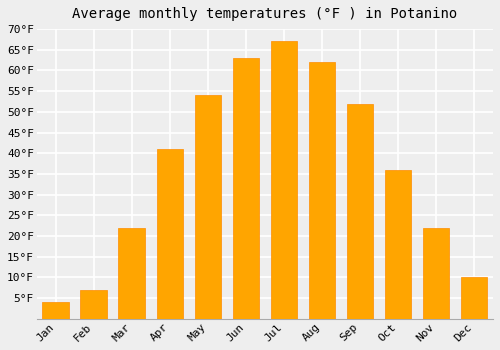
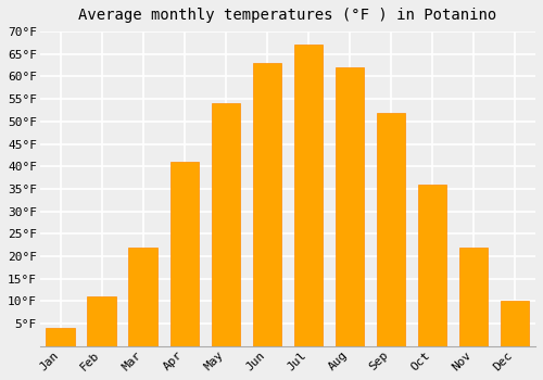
Feb: 7°F -> 11°F
